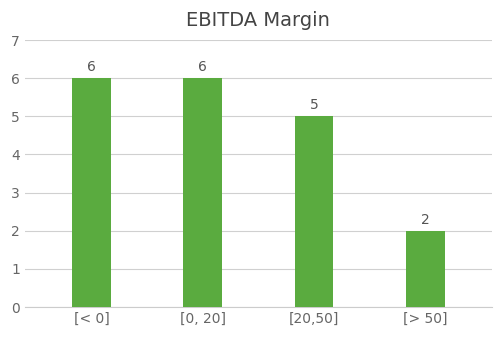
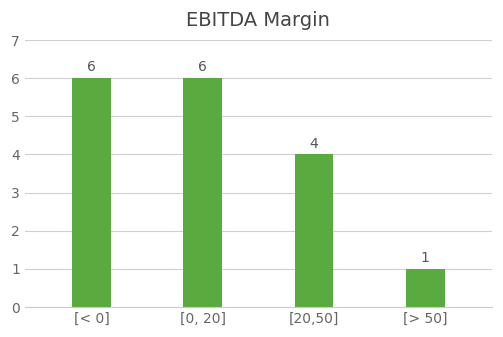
[20,50]: 5 -> 4
[> 50]: 2 -> 1
